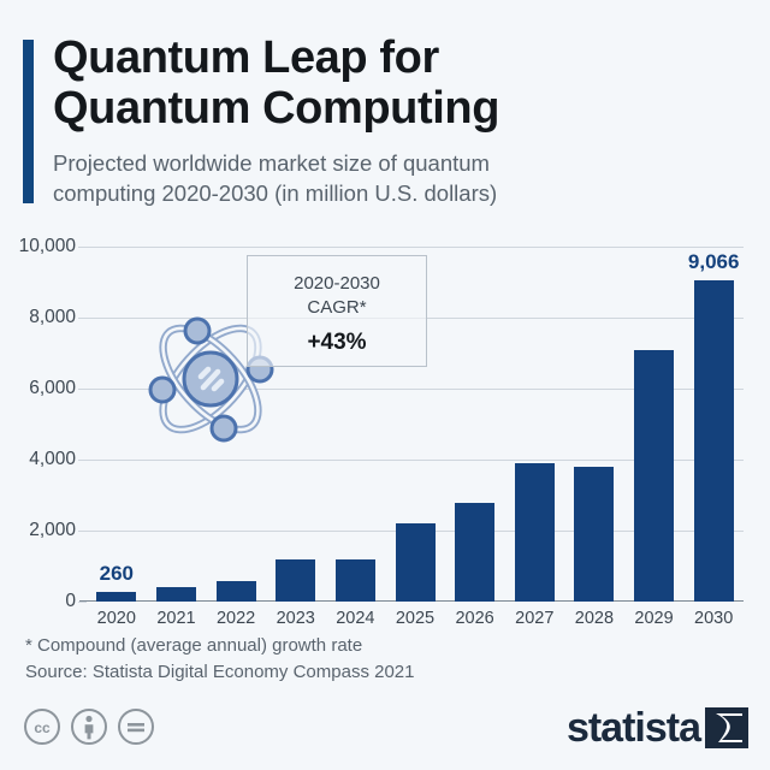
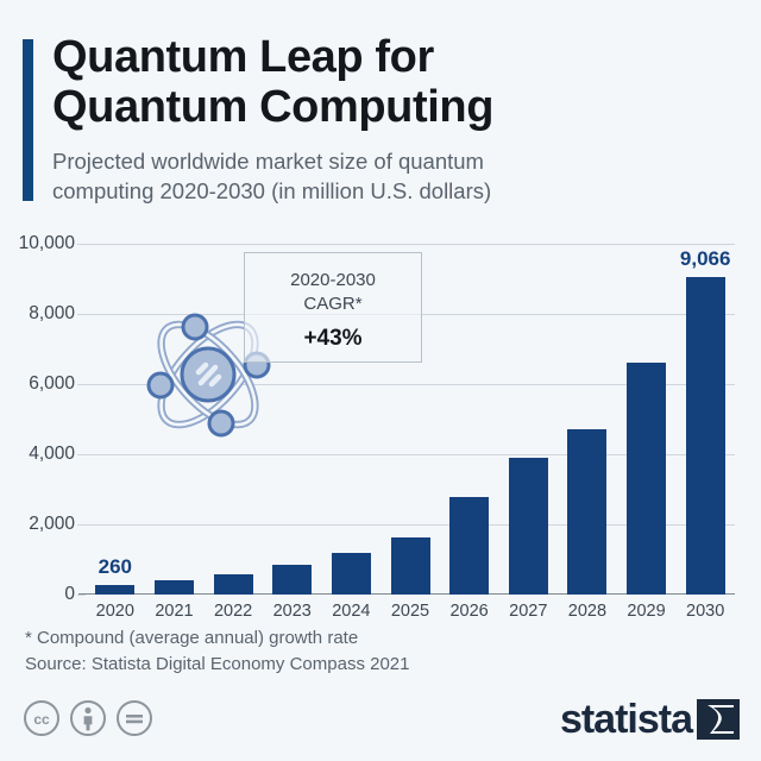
2023: 1200 -> 800
2025: 2200 -> 1600
2028: 3800 -> 4700
2029: 7100 -> 6600
